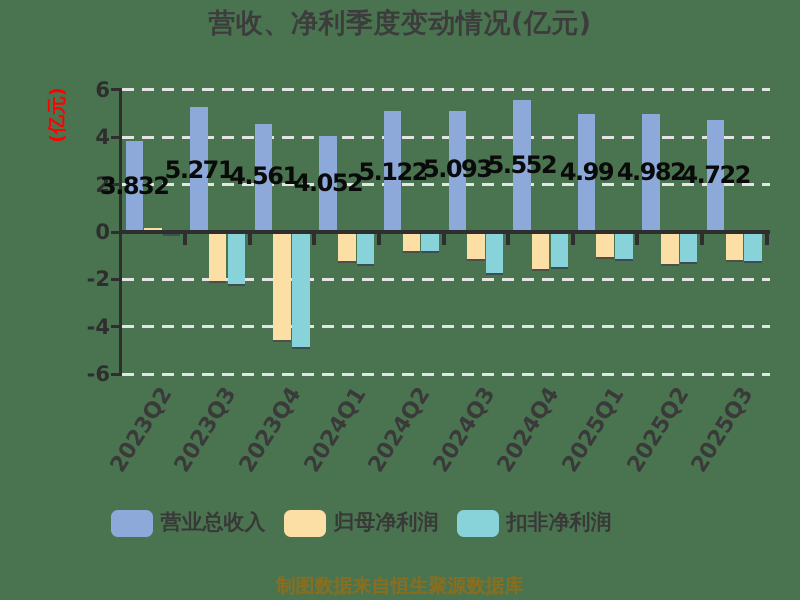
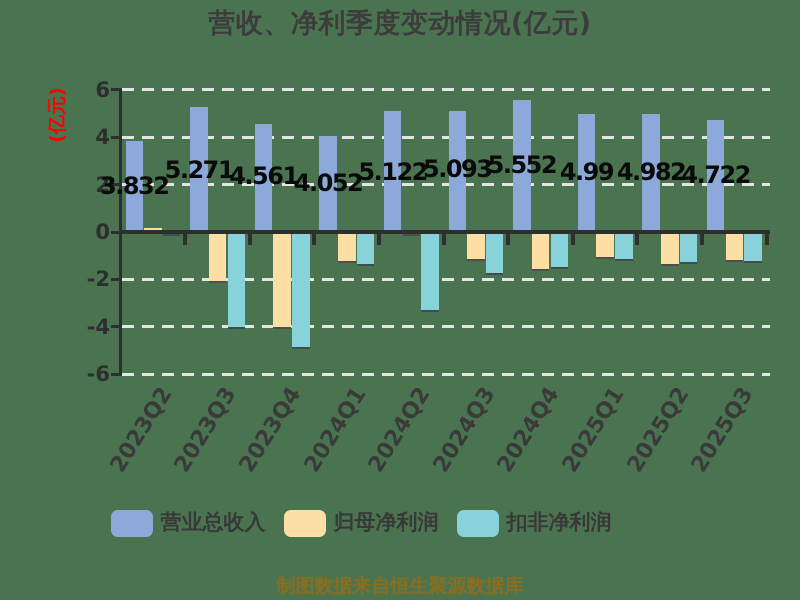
扣非净利润/2023Q3: -2.2 -> -4.0
归母净利润/2023Q4: -4.6 -> -4.0
归母净利润/2024Q2: -0.8 -> -0.1
扣非净利润/2024Q2: -0.8 -> -3.3
